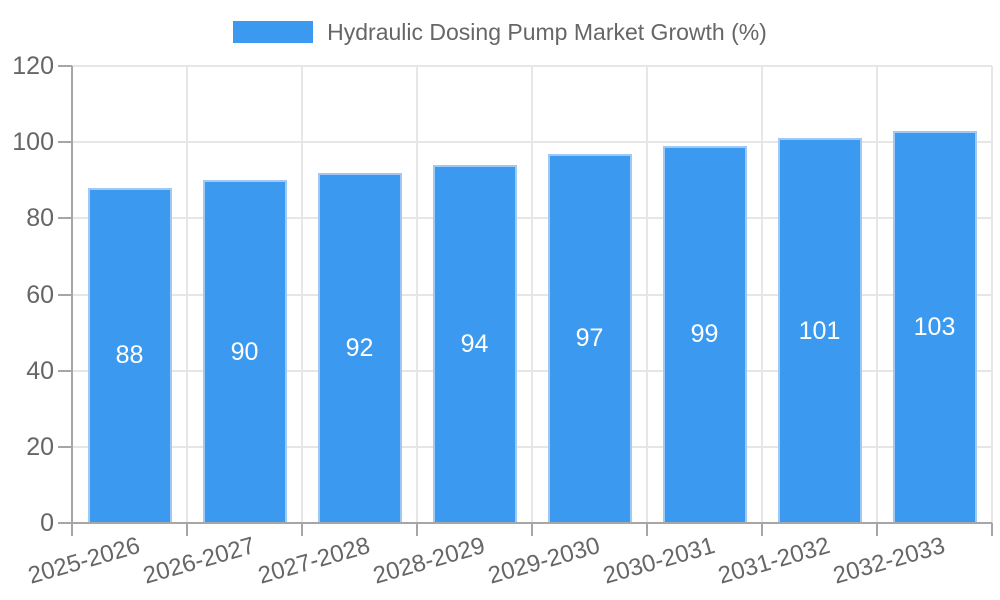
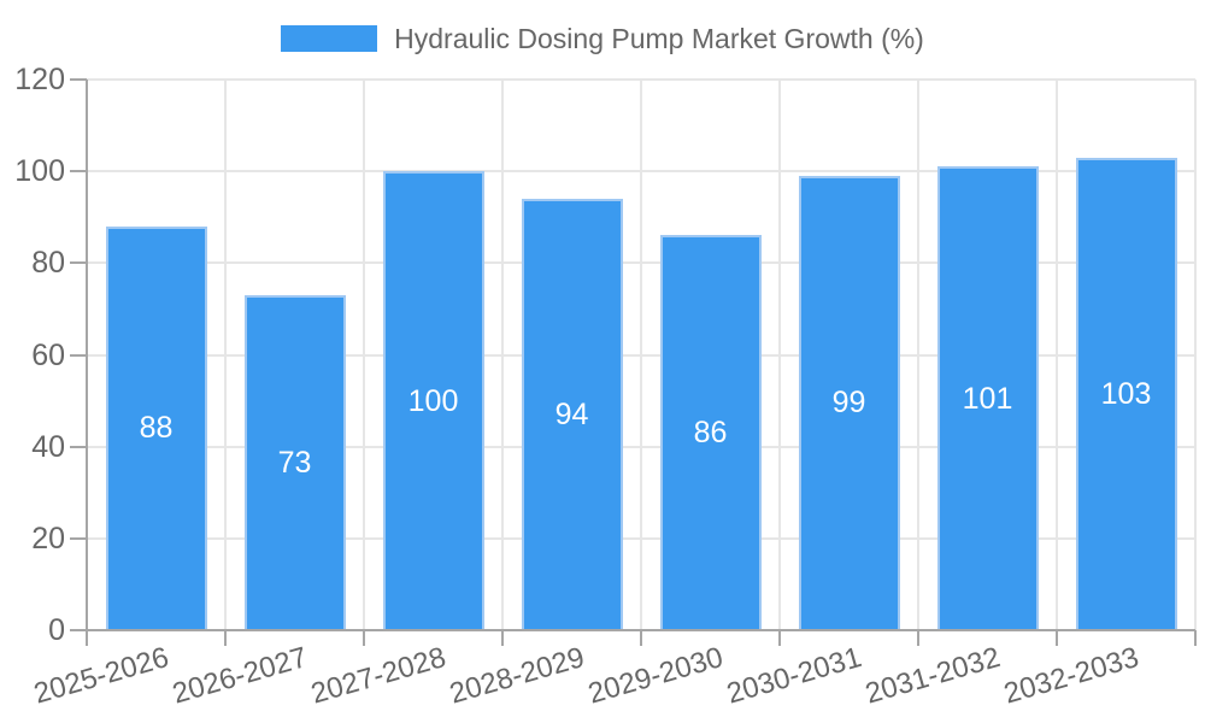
2026-2027: 90 -> 73
2027-2028: 92 -> 100
2029-2030: 97 -> 86
